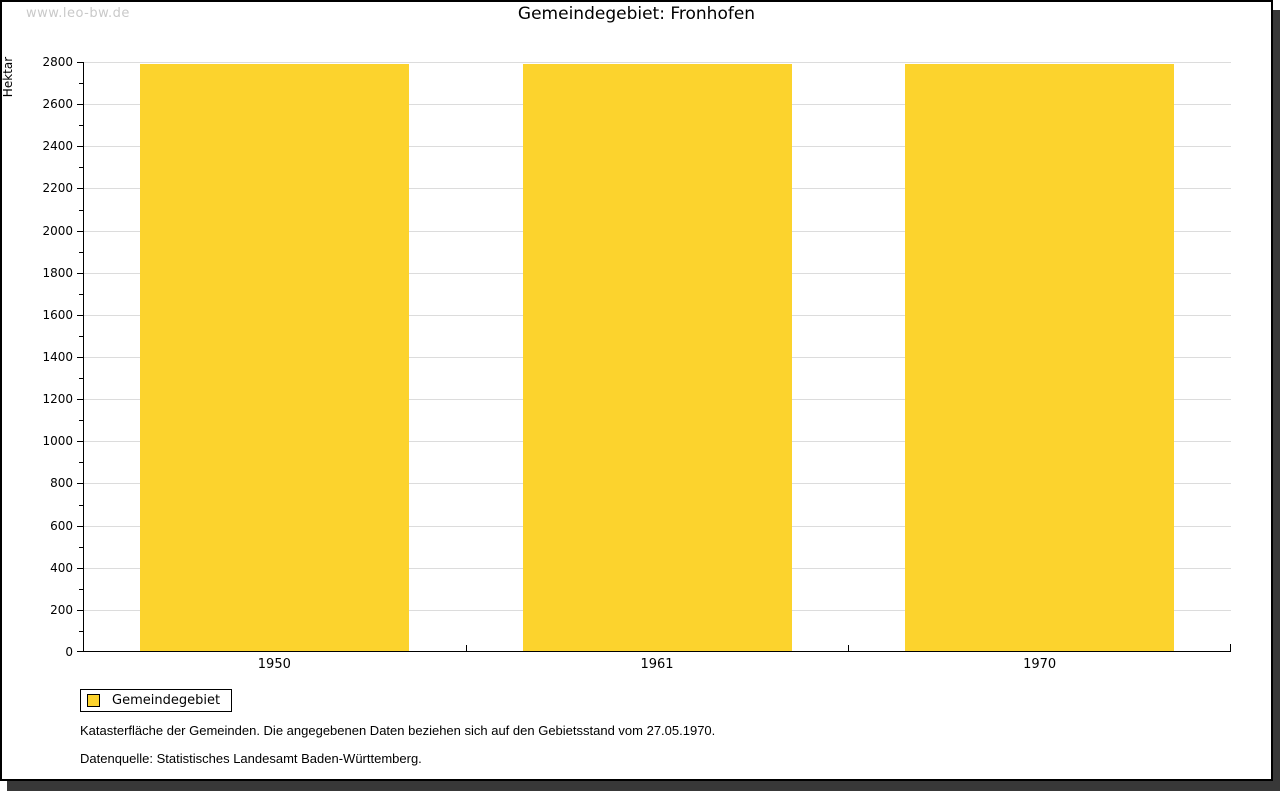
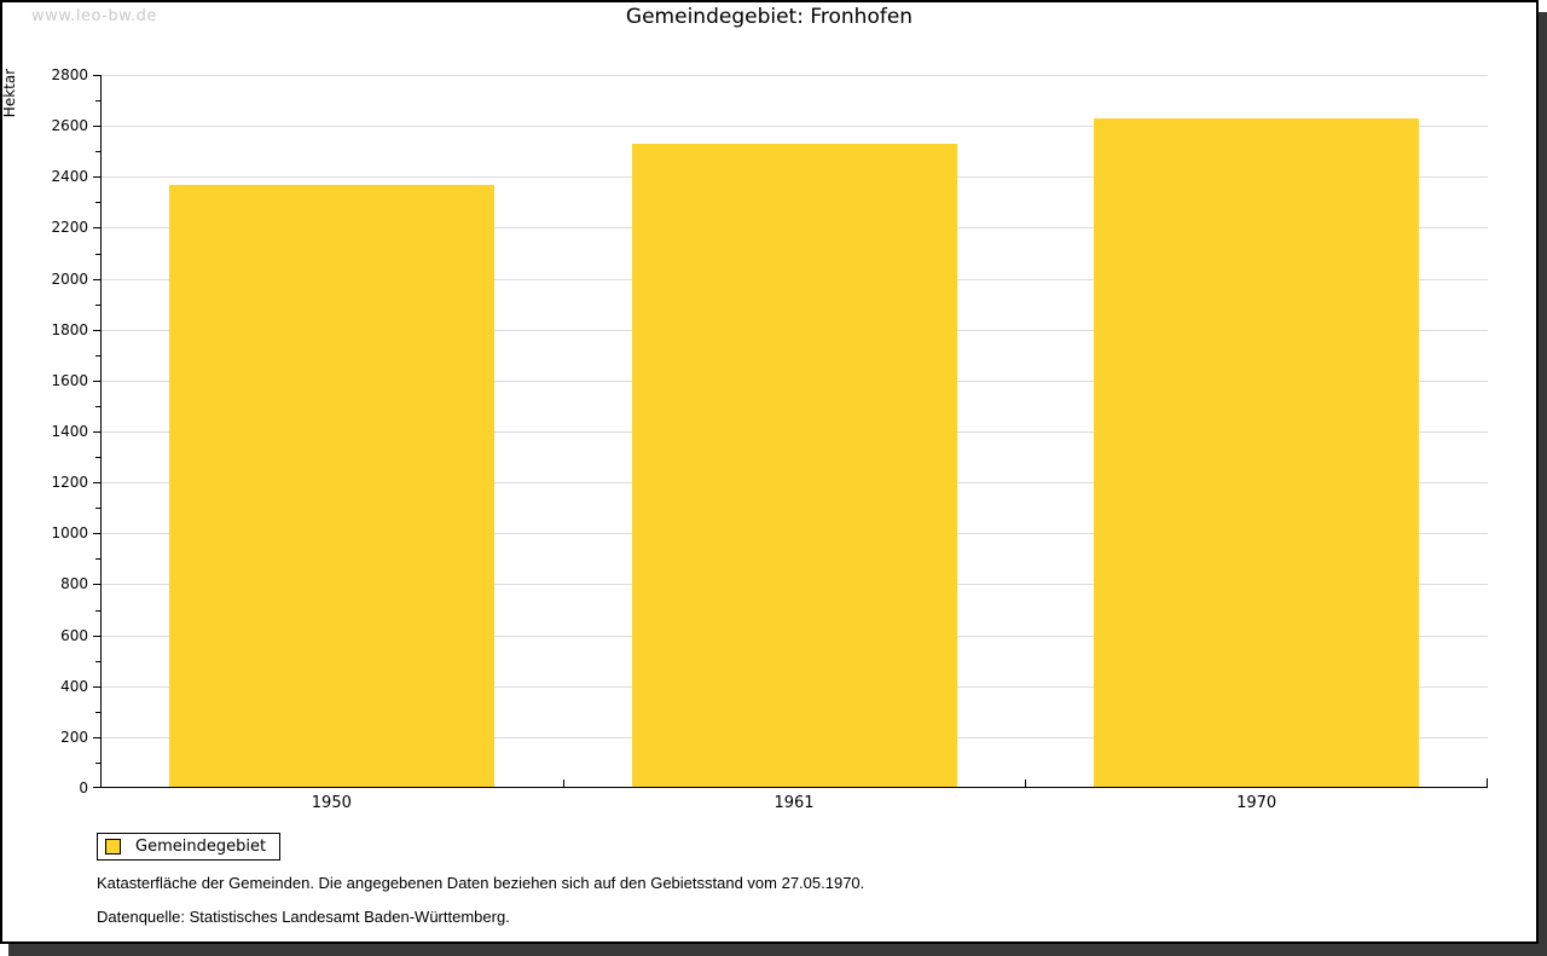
1950: 2790 -> 2370
1961: 2790 -> 2530
1970: 2790 -> 2630
